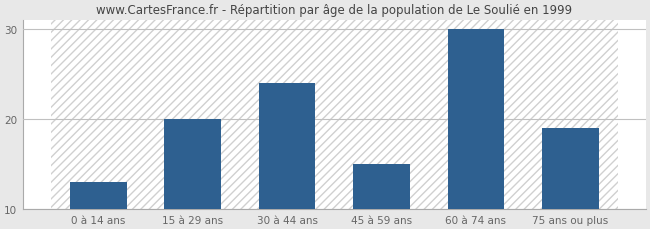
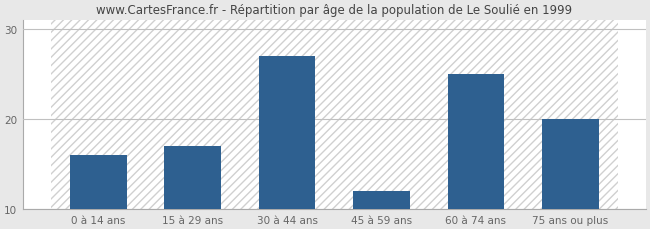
0 à 14 ans: 13 -> 16
15 à 29 ans: 20 -> 17
30 à 44 ans: 24 -> 27
45 à 59 ans: 15 -> 12
60 à 74 ans: 30 -> 25
75 ans ou plus: 19 -> 20
